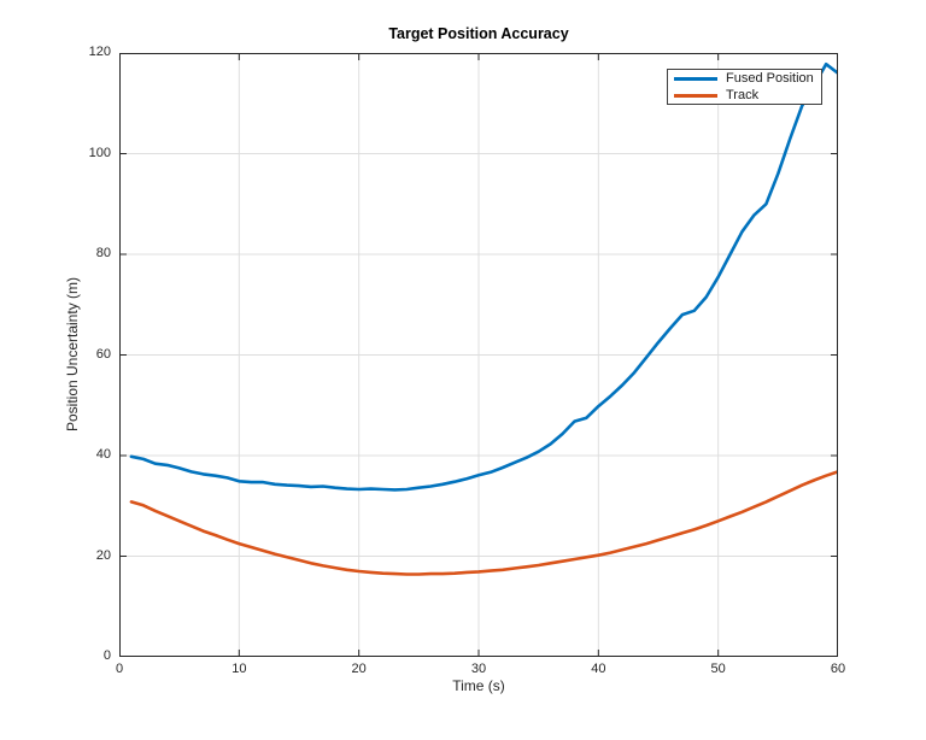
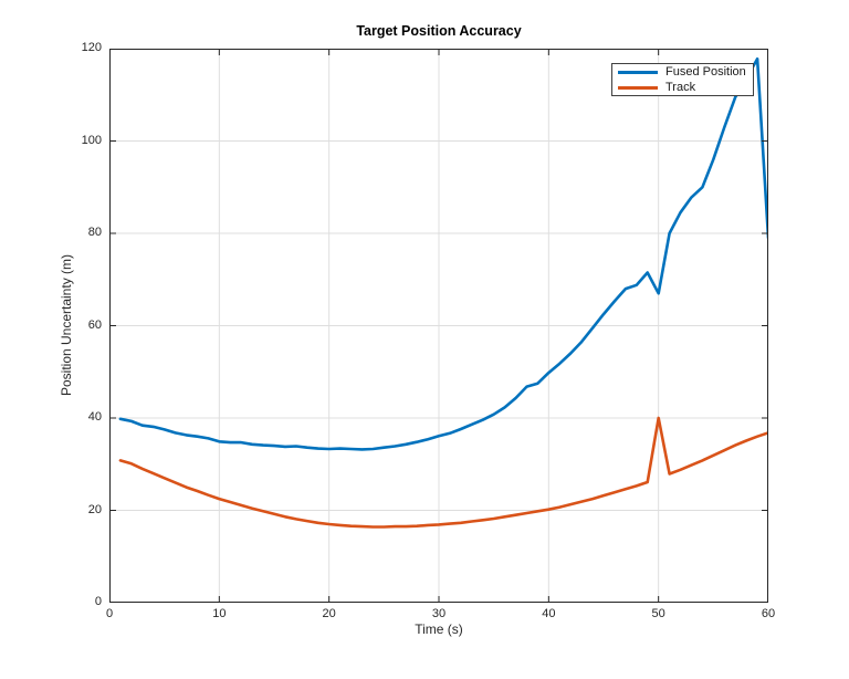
Fused Position/50: 76 -> 67
Track/50: 27 -> 40
Fused Position/60: 116 -> 79
